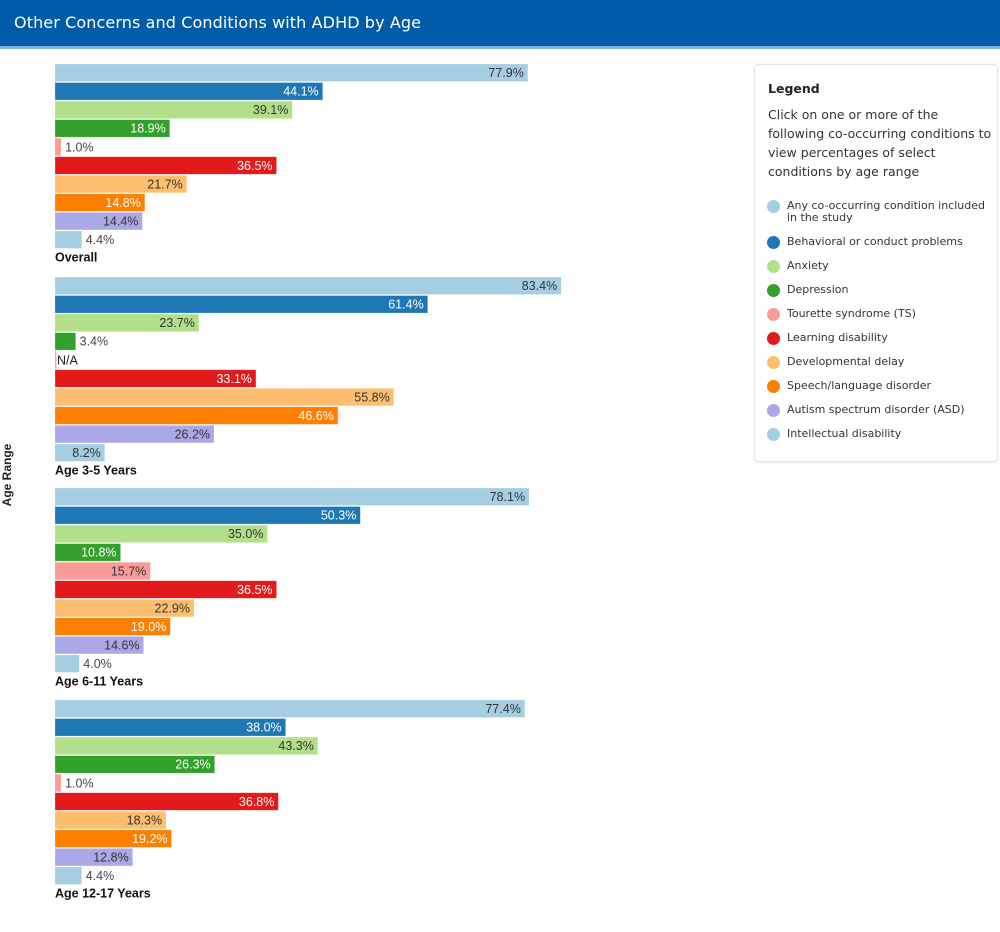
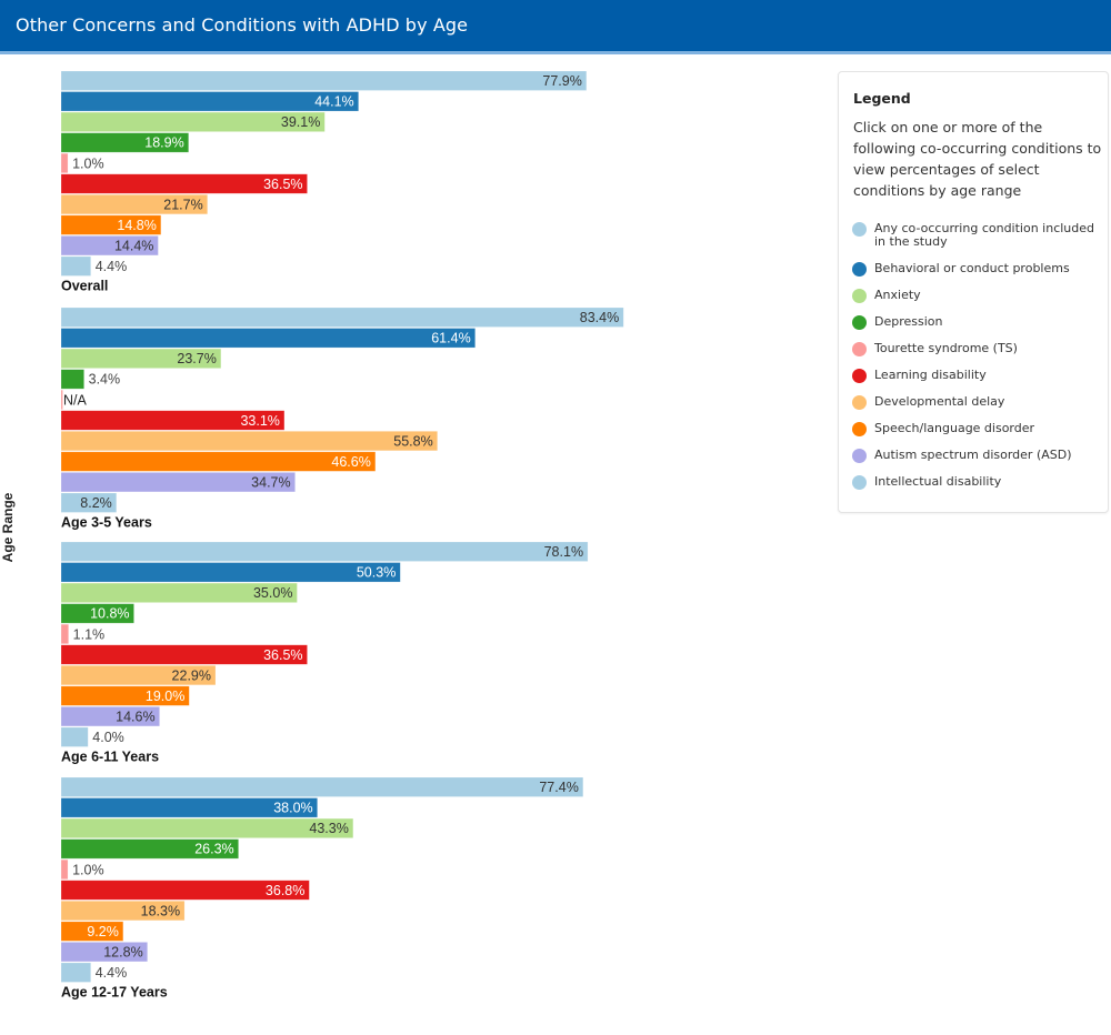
Autism spectrum disorder (ASD)/Age 3-5 Years: 26.2% -> 34.7%
Tourette syndrome (TS)/Age 6-11 Years: 15.7% -> 1.1%
Speech/language disorder/Age 12-17 Years: 19.2% -> 9.2%
